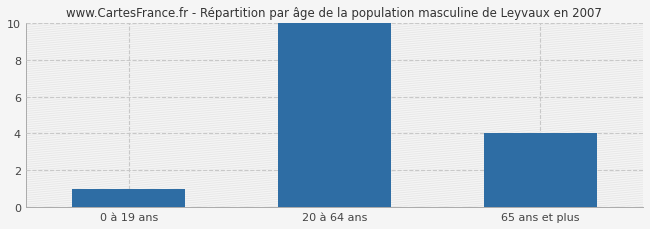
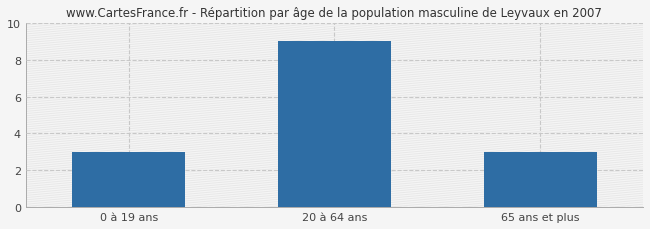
0 à 19 ans: 1 -> 3
20 à 64 ans: 10 -> 9
65 ans et plus: 4 -> 3
